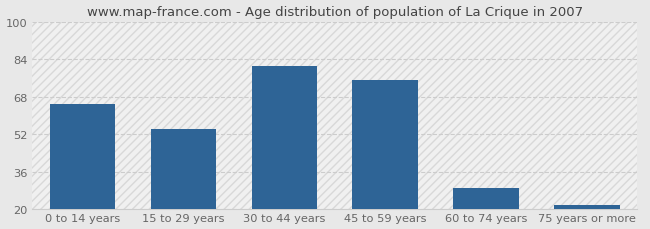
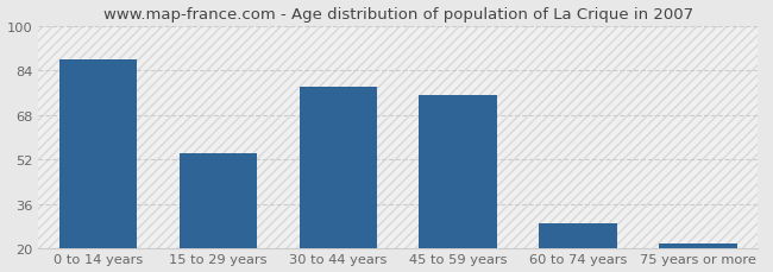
0 to 14 years: 65 -> 88
30 to 44 years: 81 -> 78
